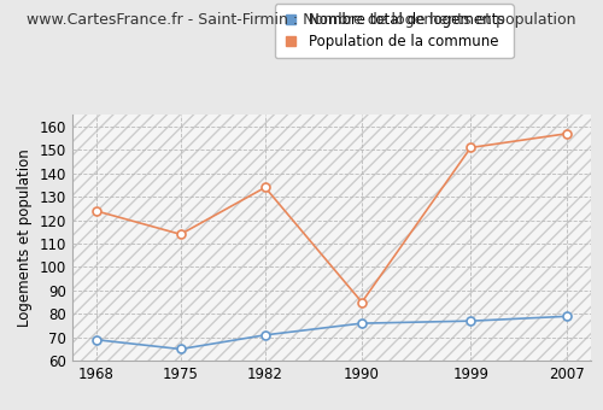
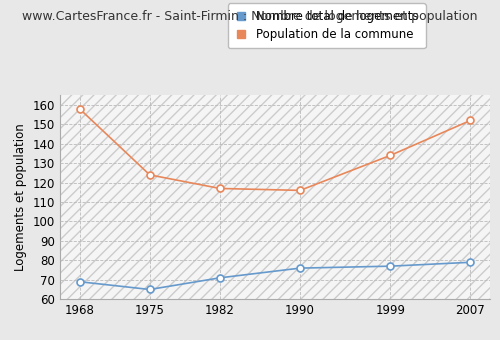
Population de la commune/1968: 124 -> 158
Population de la commune/1975: 114 -> 124
Population de la commune/1982: 134 -> 117
Population de la commune/1990: 85 -> 116
Population de la commune/1999: 151 -> 134
Population de la commune/2007: 157 -> 152
